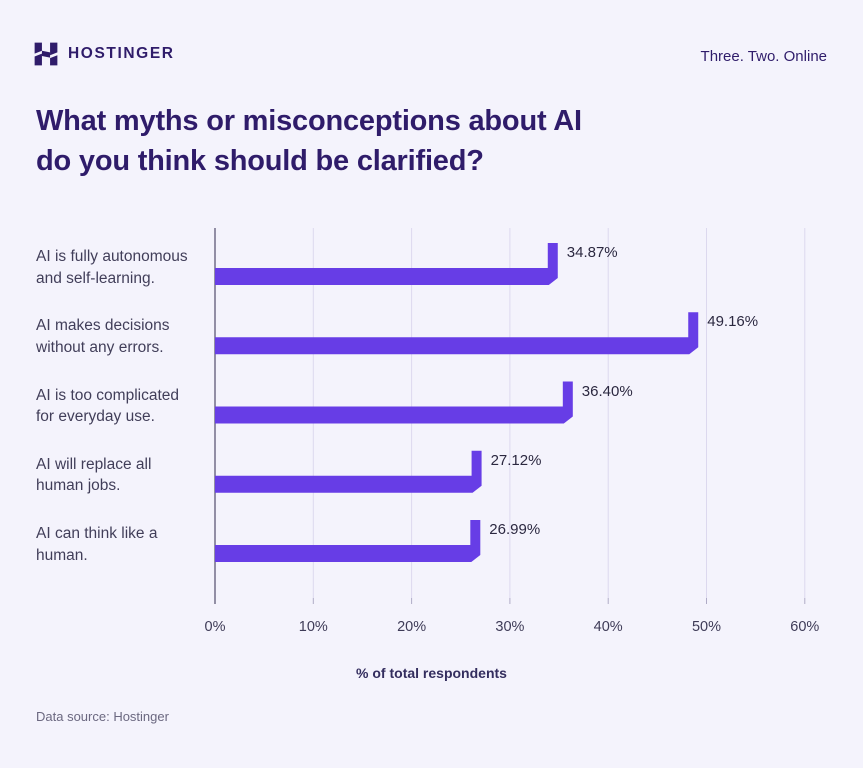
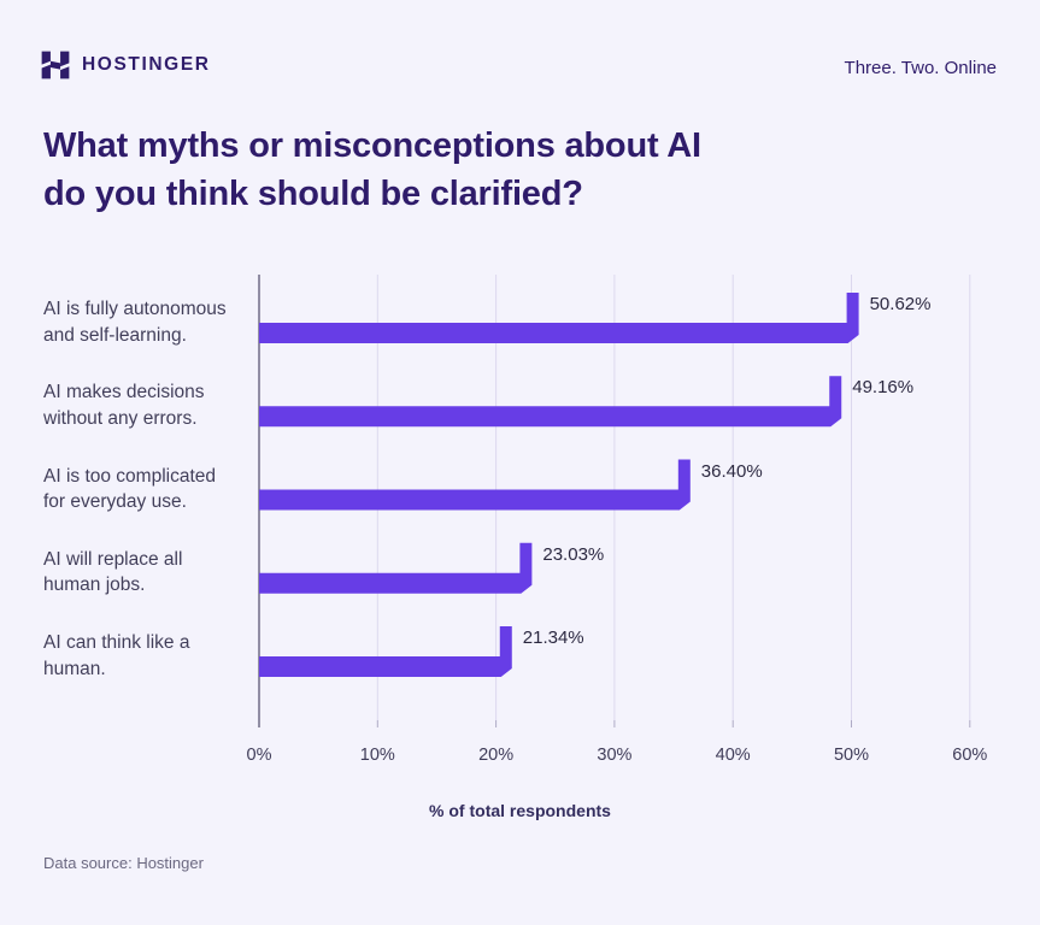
AI is fully autonomous and self-learning.: 34.87% -> 50.62%
AI will replace all human jobs.: 27.12% -> 23.03%
AI can think like a human.: 26.99% -> 21.34%
